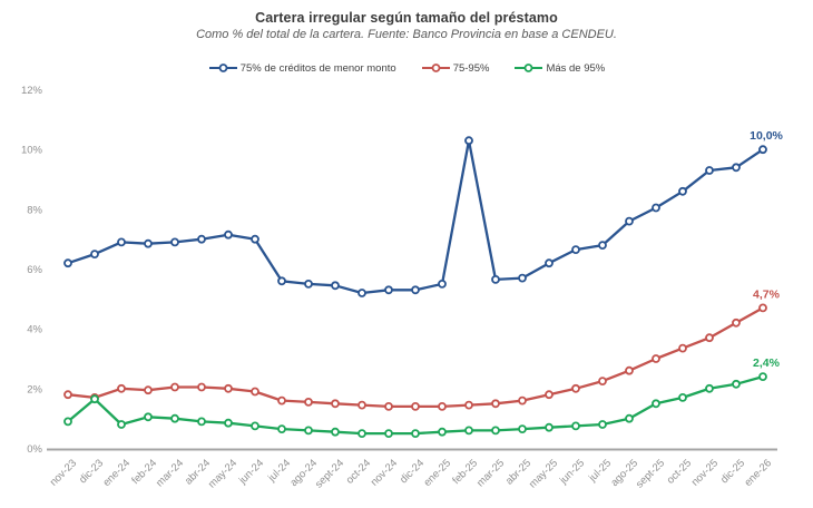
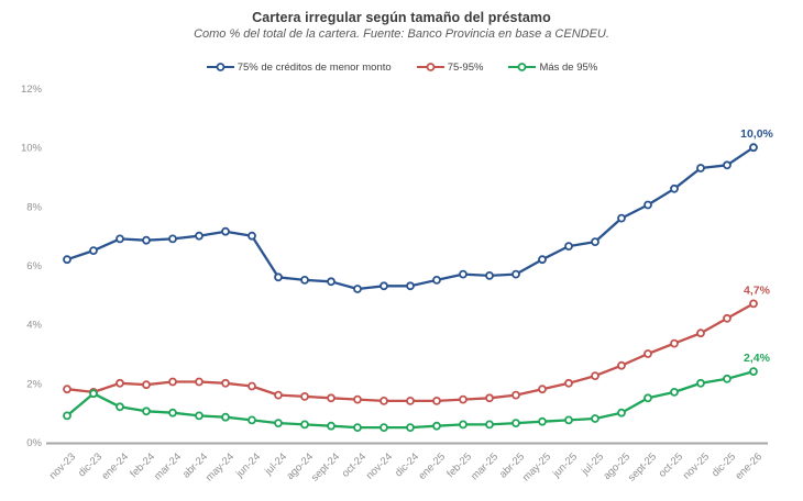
Más de 95%/ene-24: 0.8% -> 1.2%
75% de créditos de menor monto/feb-25: 10.3% -> 5.7%
